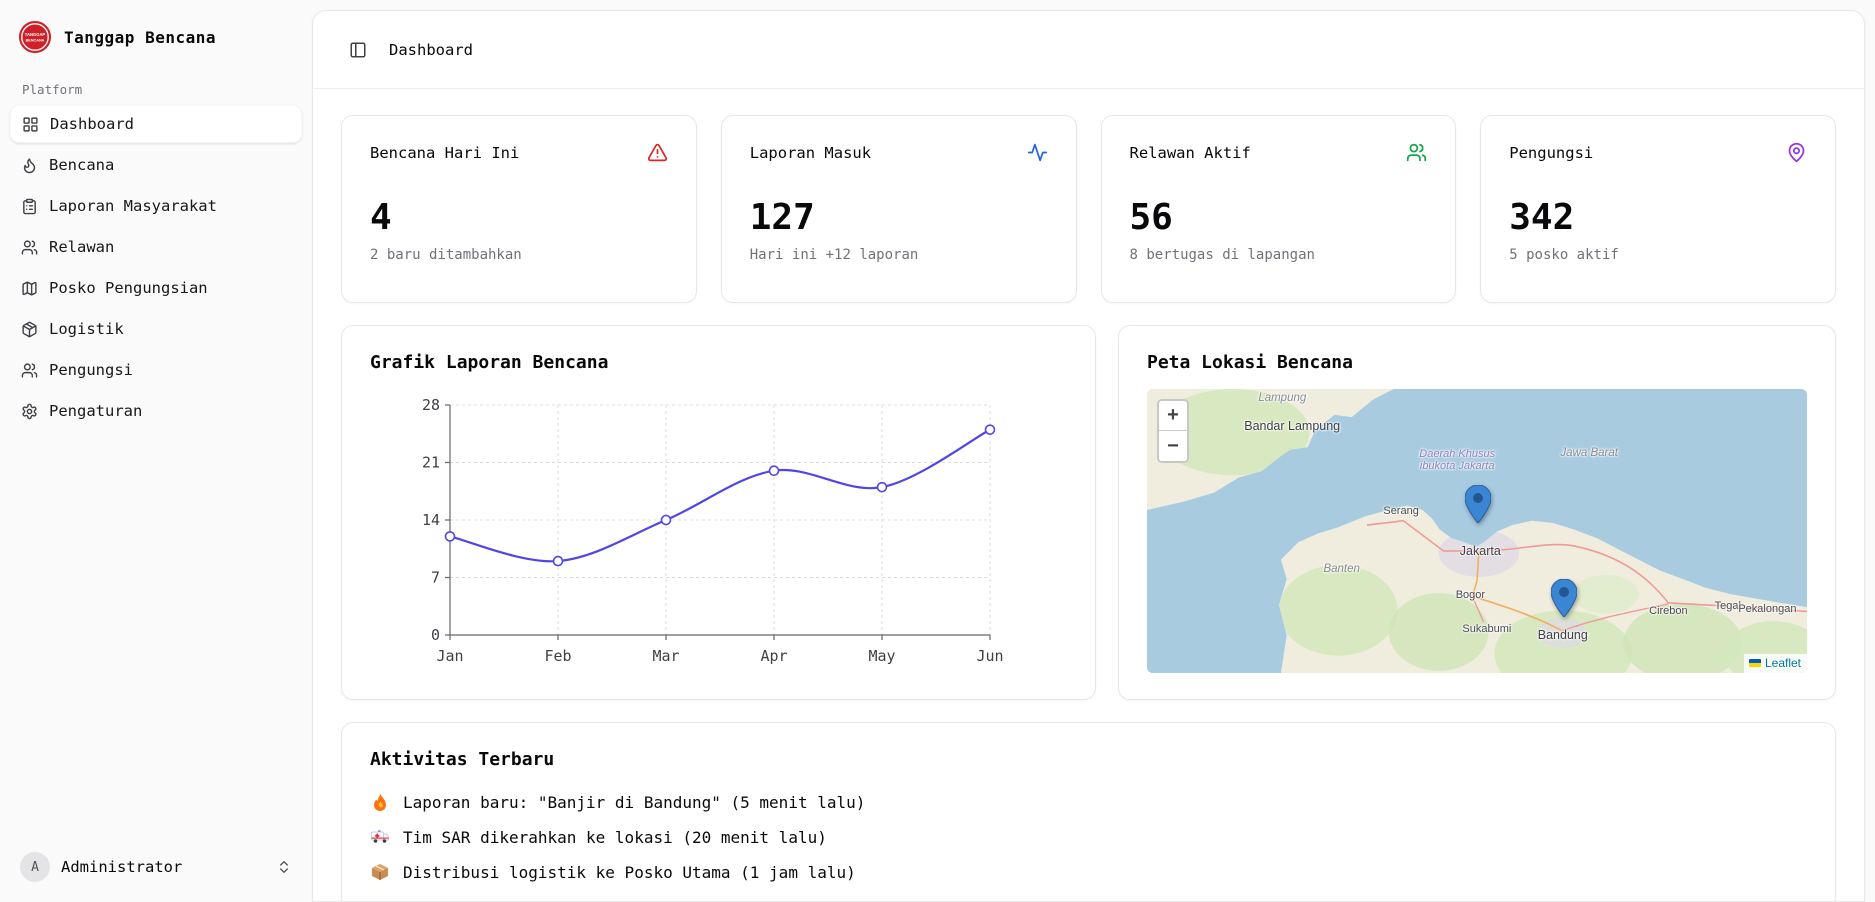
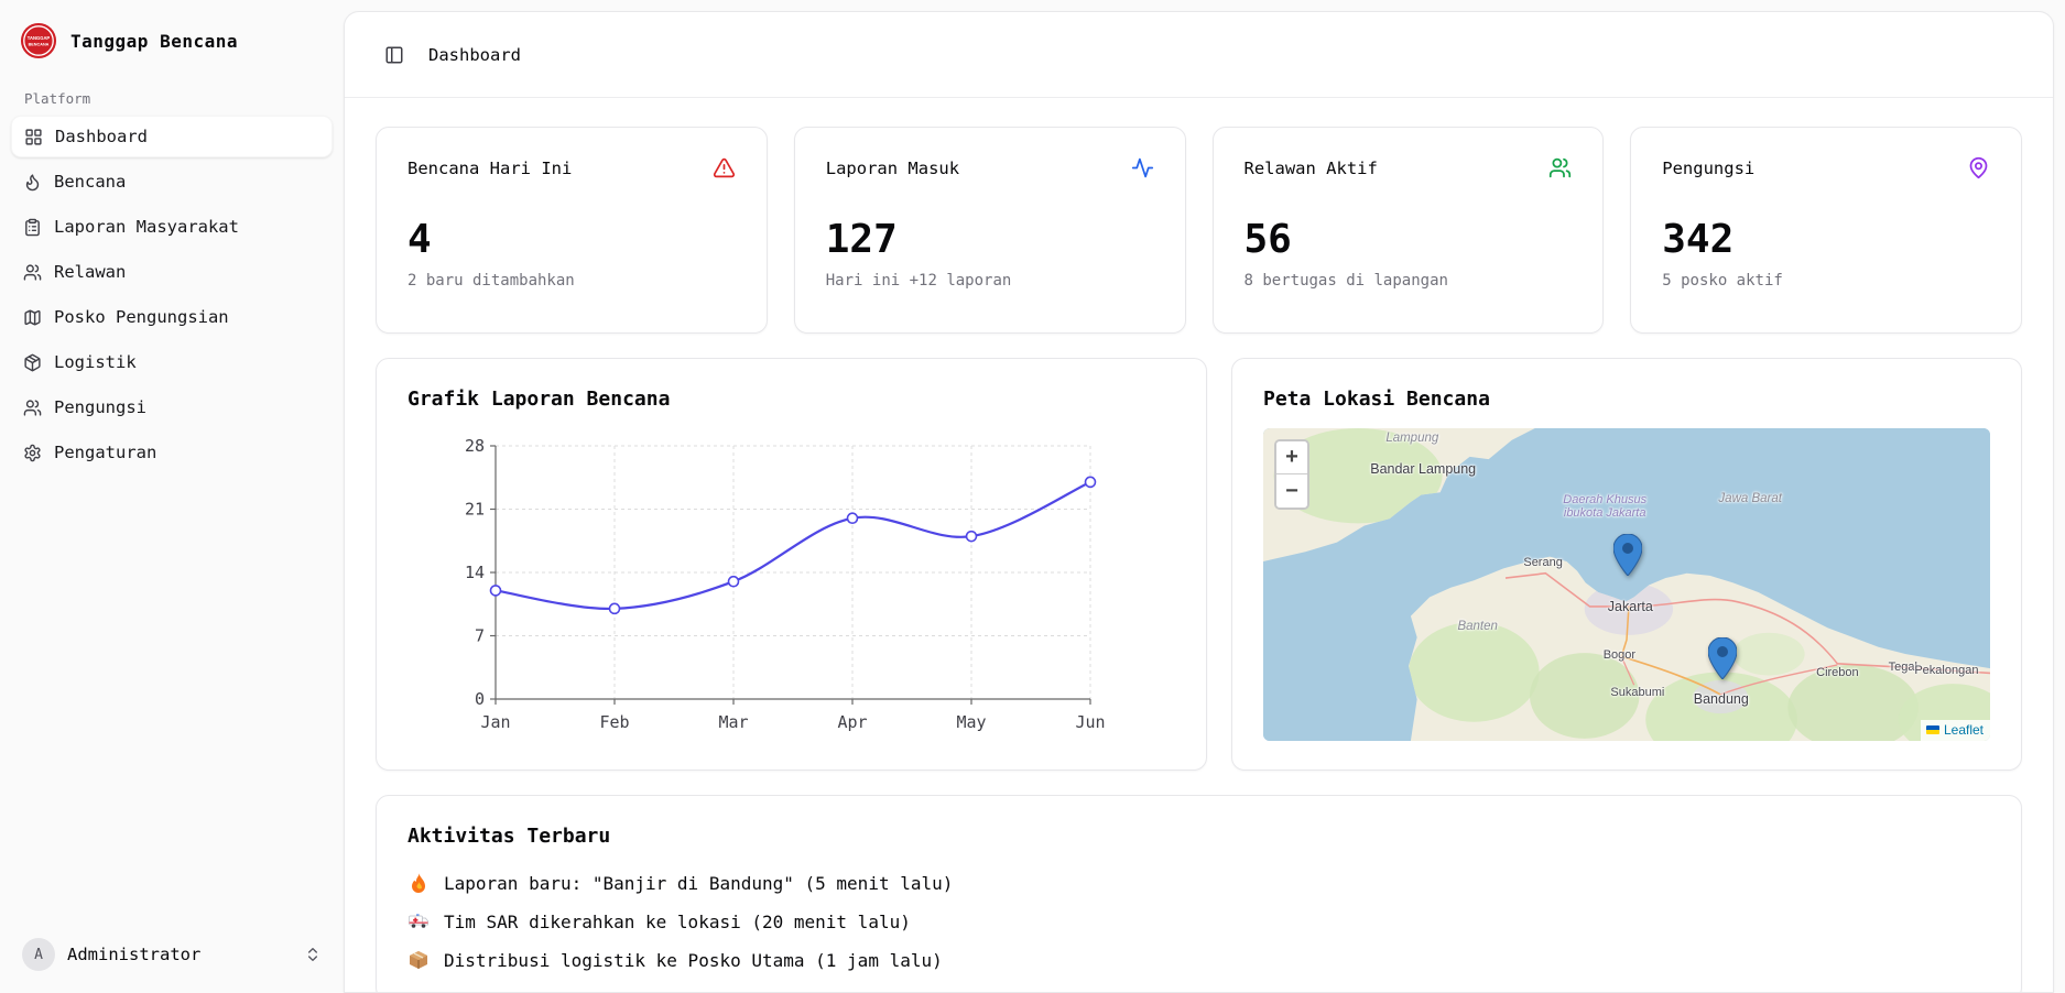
Feb: 9 -> 10
Mar: 14 -> 13
Jun: 25 -> 24
